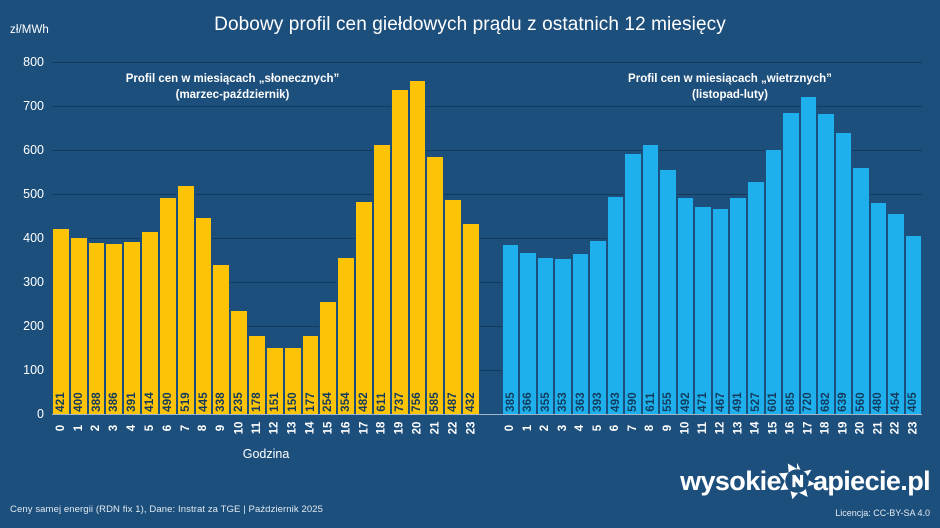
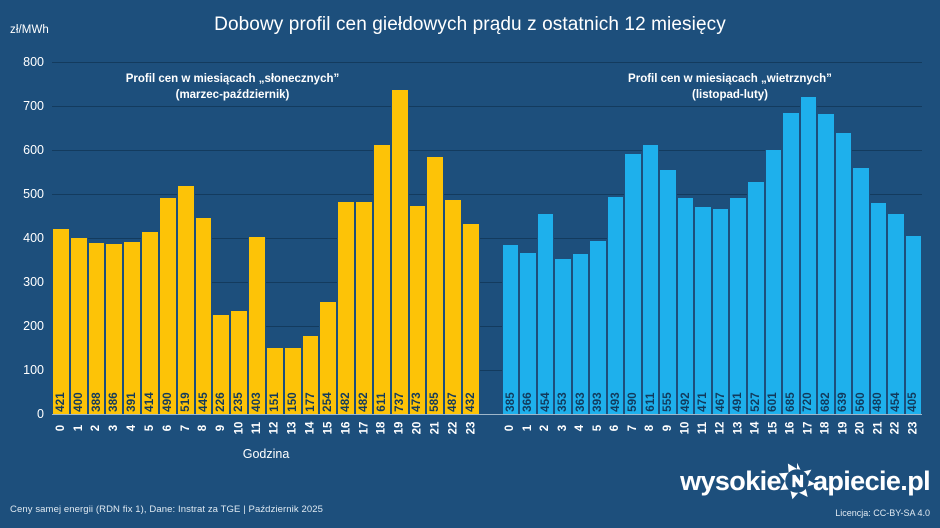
Profil cen w miesiącach „wietrznych” (listopad-luty)/2: 355 -> 454
Profil cen w miesiącach „słonecznych” (marzec-październik)/9: 338 -> 226
Profil cen w miesiącach „słonecznych” (marzec-październik)/11: 178 -> 403
Profil cen w miesiącach „słonecznych” (marzec-październik)/16: 354 -> 482
Profil cen w miesiącach „słonecznych” (marzec-październik)/20: 756 -> 473
